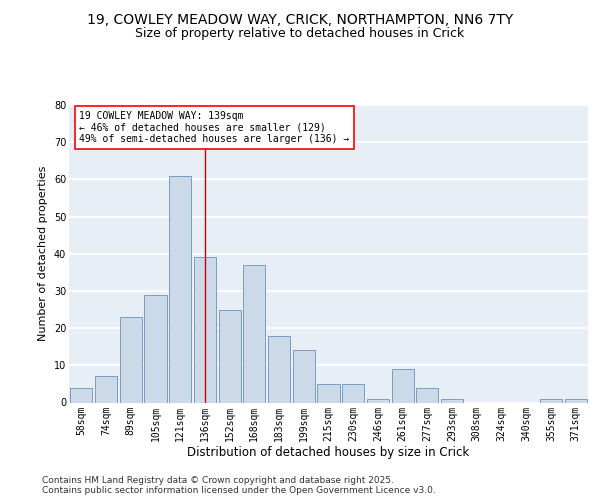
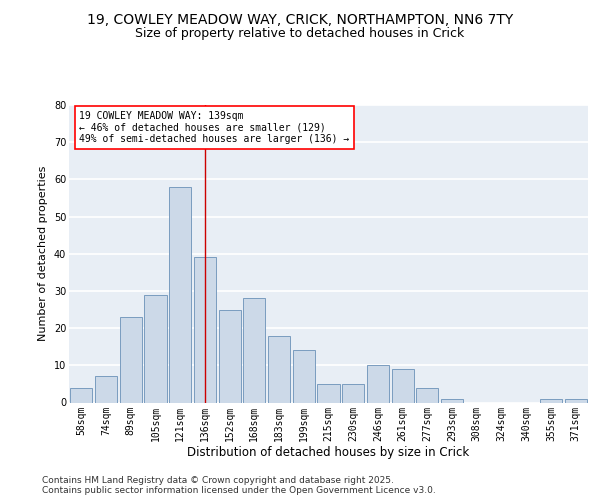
121sqm: 61 -> 58
168sqm: 37 -> 28
246sqm: 1 -> 10
